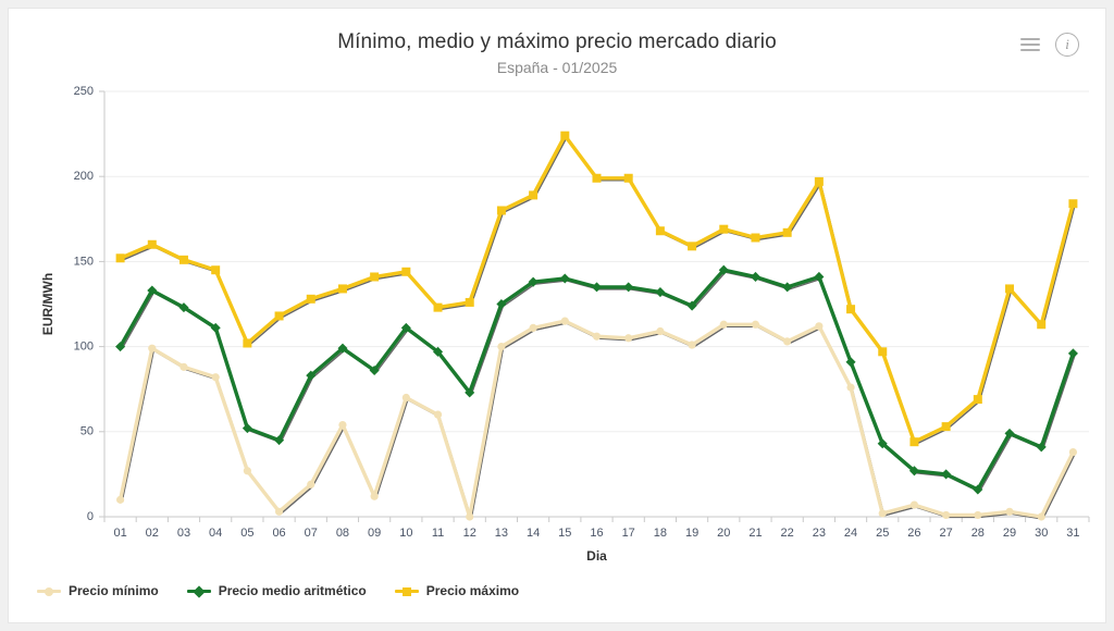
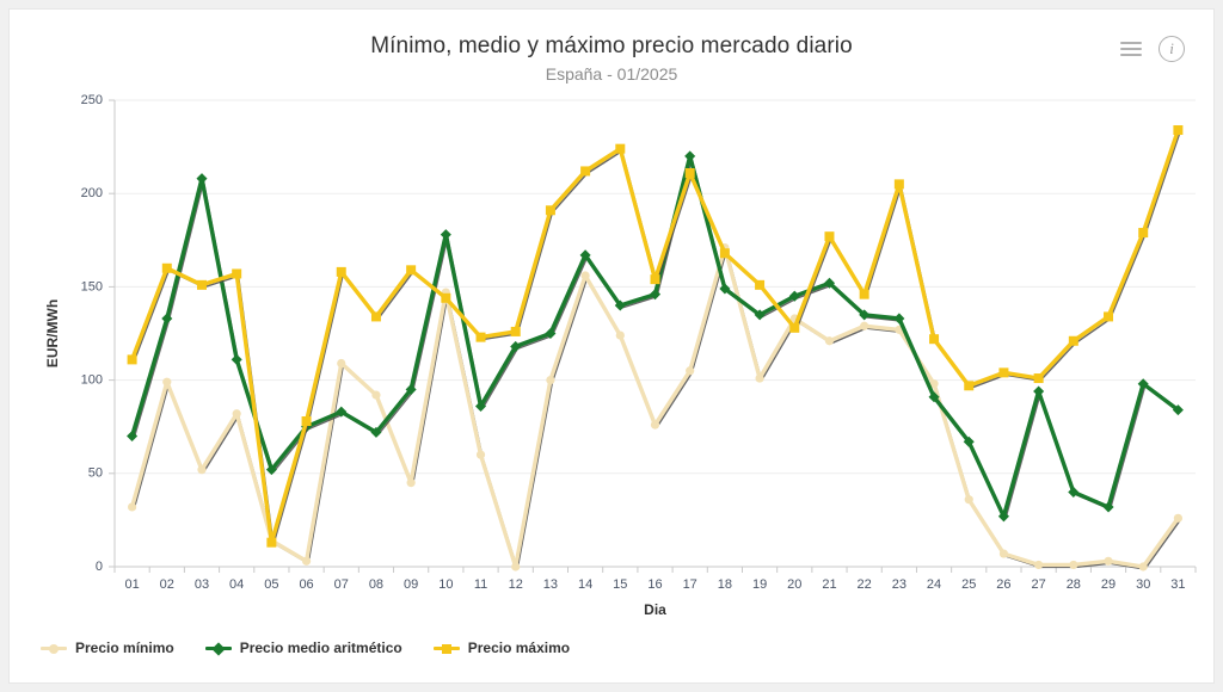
Precio mínimo/01: 10 -> 32
Precio medio aritmético/01: 100 -> 70
Precio máximo/01: 152 -> 111
Precio mínimo/03: 88 -> 52
Precio medio aritmético/03: 123 -> 208
Precio máximo/04: 145 -> 157
Precio mínimo/05: 27 -> 14
Precio máximo/05: 102 -> 13
Precio medio aritmético/06: 45 -> 75
Precio máximo/06: 118 -> 78
Precio mínimo/07: 19 -> 109
Precio máximo/07: 128 -> 158
Precio mínimo/08: 54 -> 92
Precio medio aritmético/08: 99 -> 72
Precio mínimo/09: 12 -> 45
Precio medio aritmético/09: 86 -> 95
Precio máximo/09: 141 -> 159
Precio mínimo/10: 70 -> 147
Precio medio aritmético/10: 111 -> 178
Precio medio aritmético/11: 97 -> 86
Precio medio aritmético/12: 73 -> 118
Precio máximo/13: 180 -> 191
Precio mínimo/14: 111 -> 156
Precio medio aritmético/14: 138 -> 167
Precio máximo/14: 189 -> 212
Precio mínimo/15: 115 -> 124
Precio mínimo/16: 106 -> 76
Precio medio aritmético/16: 135 -> 146
Precio máximo/16: 199 -> 154
Precio medio aritmético/17: 135 -> 220
Precio máximo/17: 199 -> 211
Precio mínimo/18: 109 -> 171
Precio medio aritmético/18: 132 -> 149
Precio medio aritmético/19: 124 -> 135
Precio máximo/19: 159 -> 151
Precio mínimo/20: 113 -> 133
Precio máximo/20: 169 -> 128
Precio mínimo/21: 113 -> 121
Precio medio aritmético/21: 141 -> 152
Precio máximo/21: 164 -> 177
Precio mínimo/22: 103 -> 129
Precio máximo/22: 167 -> 146
Precio mínimo/23: 112 -> 127
Precio medio aritmético/23: 141 -> 133
Precio máximo/23: 197 -> 205
Precio mínimo/24: 76 -> 98
Precio mínimo/25: 2 -> 36
Precio medio aritmético/25: 43 -> 67
Precio máximo/26: 44 -> 104
Precio medio aritmético/27: 25 -> 94
Precio máximo/27: 53 -> 101
Precio medio aritmético/28: 16 -> 40
Precio máximo/28: 69 -> 121
Precio medio aritmético/29: 49 -> 32
Precio medio aritmético/30: 41 -> 98
Precio máximo/30: 113 -> 179
Precio mínimo/31: 38 -> 26
Precio medio aritmético/31: 96 -> 84
Precio máximo/31: 184 -> 234
